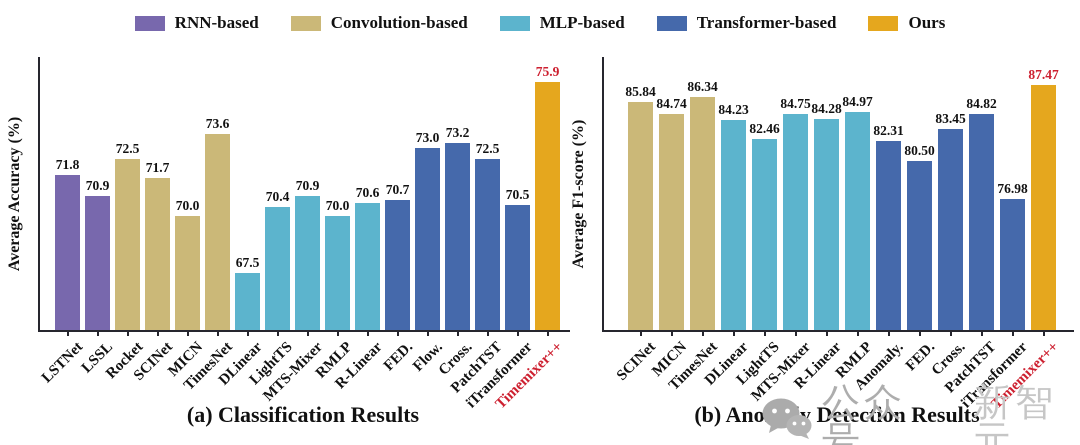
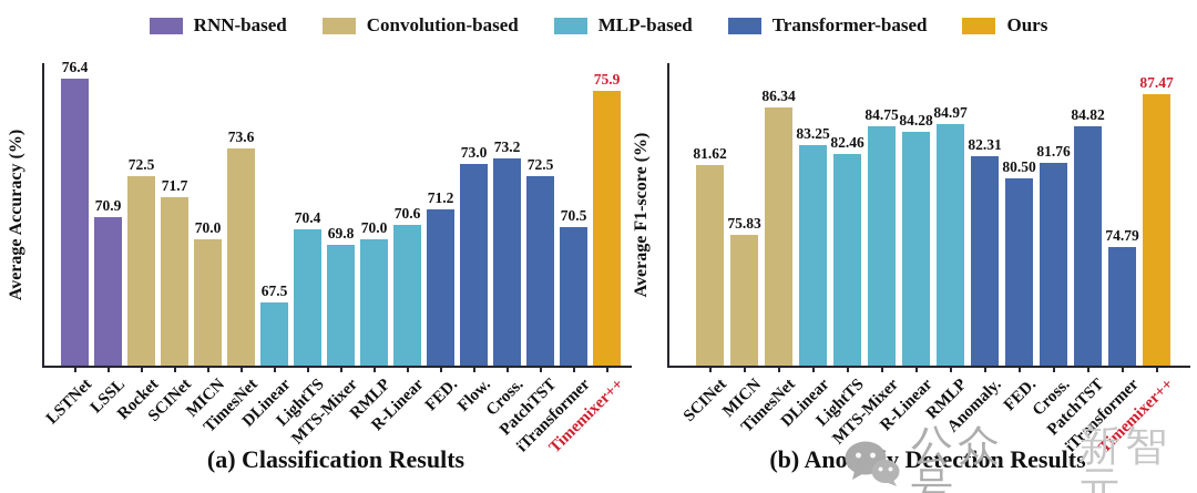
(a) Classification Results/LSTNet: 71.8 -> 76.4
(a) Classification Results/MTS-Mixer: 70.9 -> 69.8
(a) Classification Results/FED.: 70.7 -> 71.2
(b) Anomaly Detection Results/SCINet: 85.84 -> 81.62
(b) Anomaly Detection Results/MICN: 84.74 -> 75.83
(b) Anomaly Detection Results/DLinear: 84.23 -> 83.25
(b) Anomaly Detection Results/Cross.: 83.45 -> 81.76
(b) Anomaly Detection Results/iTransformer: 76.98 -> 74.79
